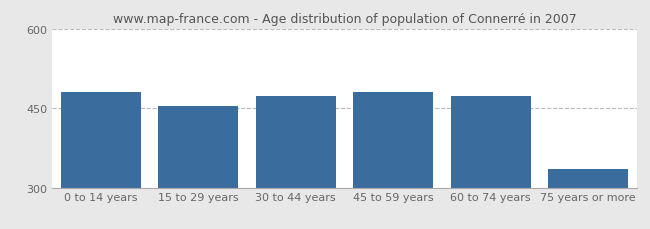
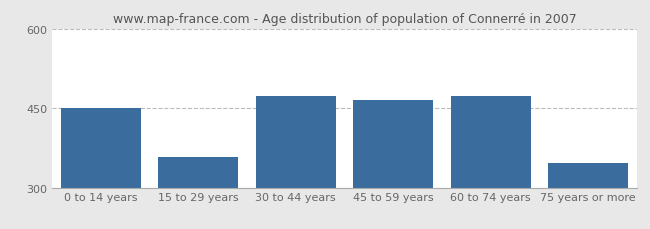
0 to 14 years: 480 -> 450
15 to 29 years: 455 -> 358
45 to 59 years: 481 -> 466
75 years or more: 335 -> 346
